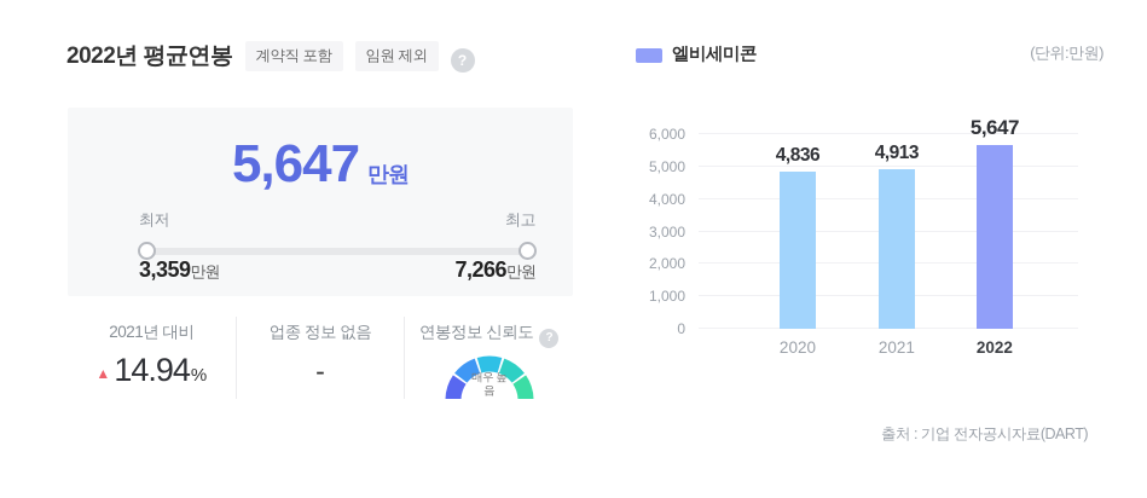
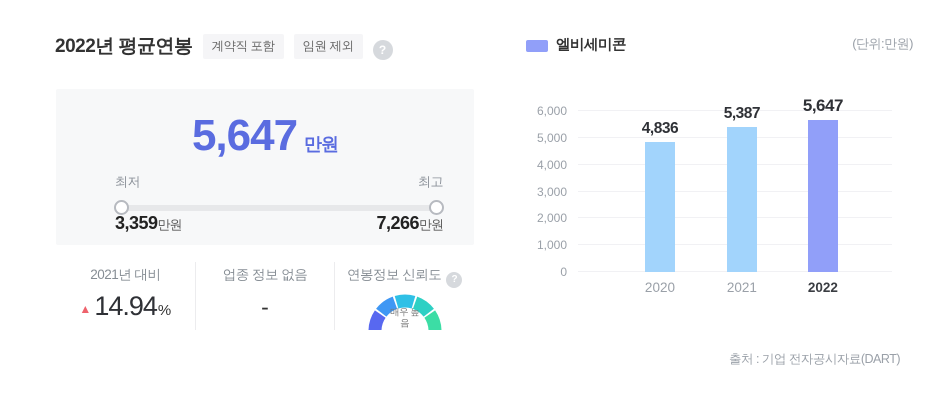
2021: 4,913 -> 5,387
